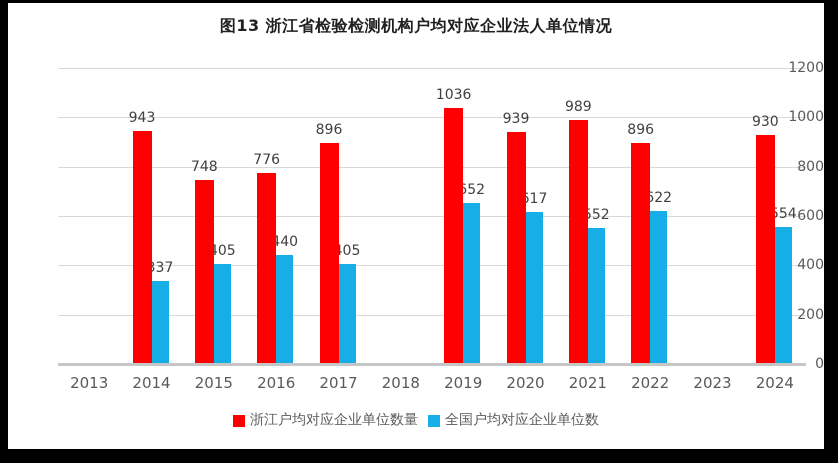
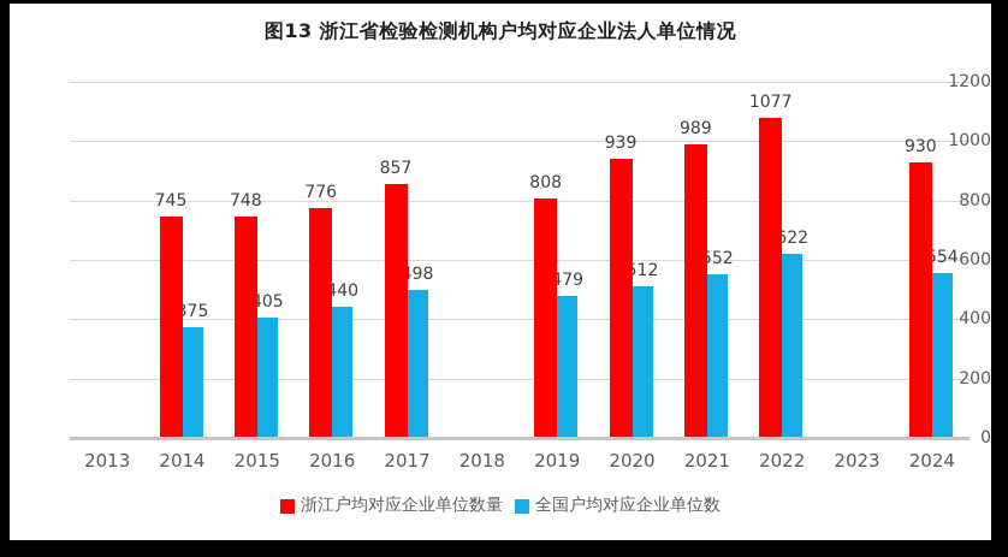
浙江户均对应企业单位数量/2014: 943 -> 745
全国户均对应企业单位数/2014: 337 -> 375
浙江户均对应企业单位数量/2017: 896 -> 857
全国户均对应企业单位数/2017: 405 -> 498
浙江户均对应企业单位数量/2019: 1036 -> 808
全国户均对应企业单位数/2019: 652 -> 479
全国户均对应企业单位数/2020: 617 -> 512
浙江户均对应企业单位数量/2022: 896 -> 1077
